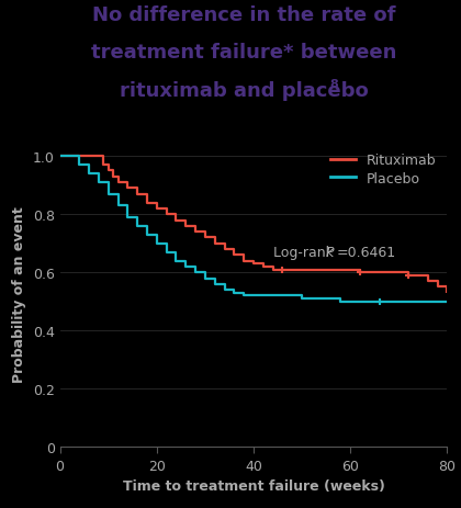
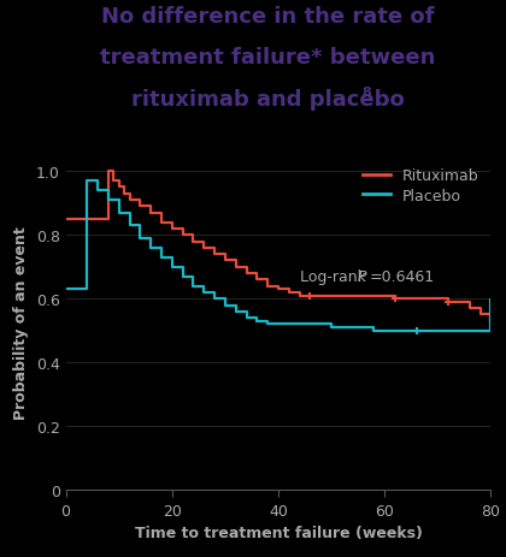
Rituximab/0: 1.00 -> 0.85
Placebo/0: 1.00 -> 0.63
Placebo/80: 0.50 -> 0.60
